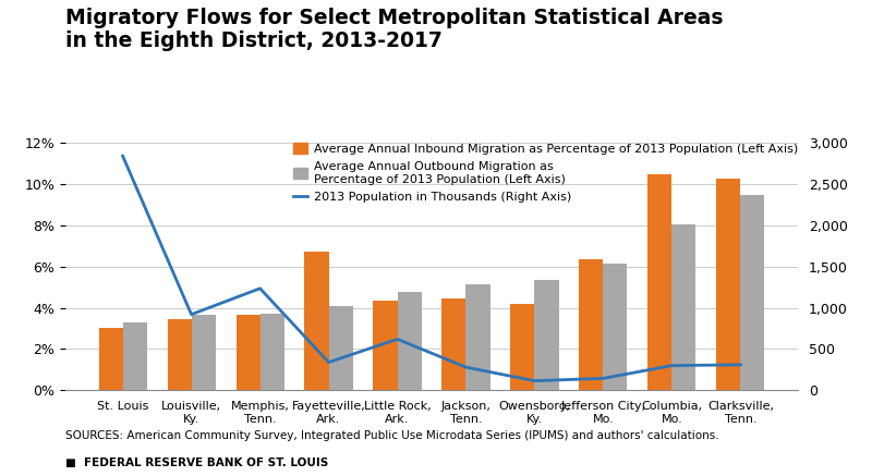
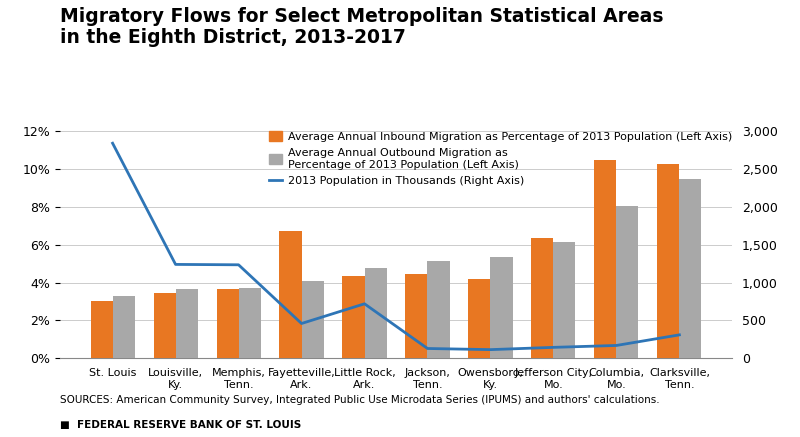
2013 Population in Thousands (Right Axis)/Louisville, Ky.: 920 -> 1,240
2013 Population in Thousands (Right Axis)/Fayetteville, Ark.: 340 -> 460
2013 Population in Thousands (Right Axis)/Little Rock, Ark.: 620 -> 720
2013 Population in Thousands (Right Axis)/Jackson, Tenn.: 280 -> 130
2013 Population in Thousands (Right Axis)/Columbia, Mo.: 300 -> 170
